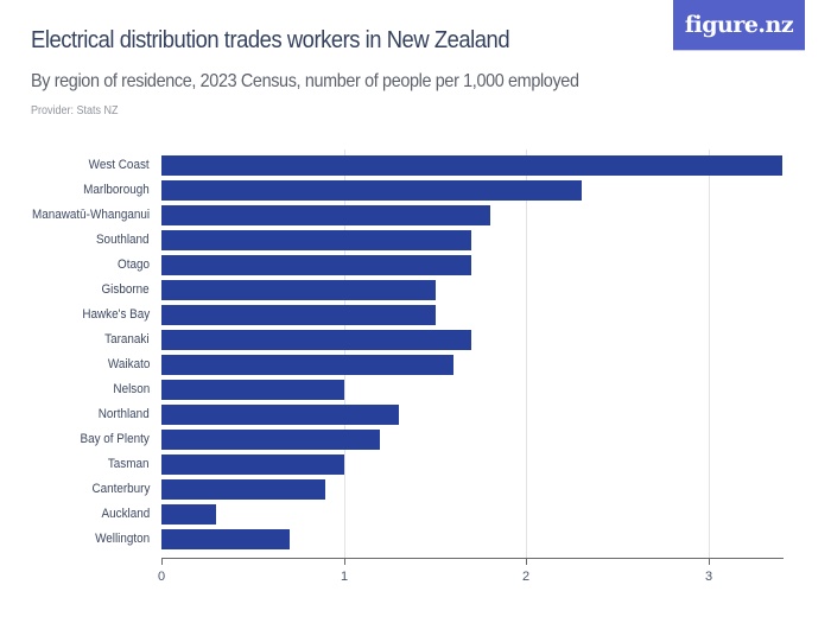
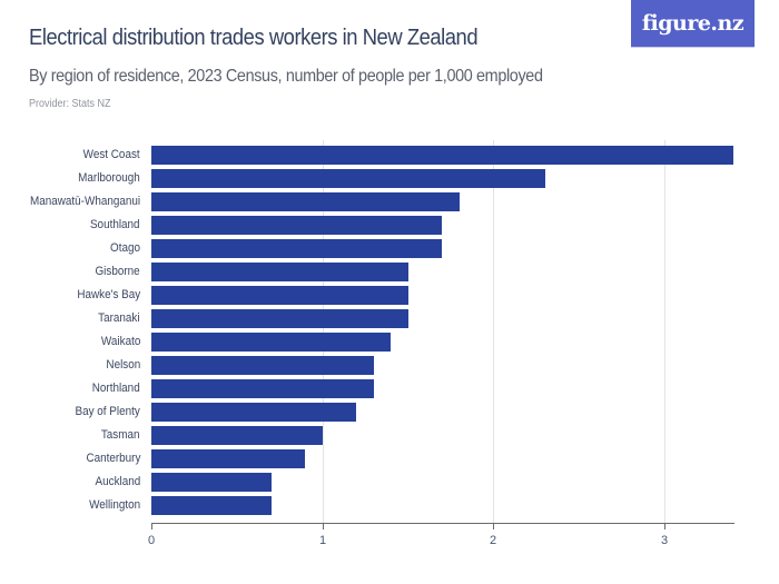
Taranaki: 1.7 -> 1.5
Waikato: 1.6 -> 1.4
Nelson: 1.0 -> 1.3
Auckland: 0.3 -> 0.7
